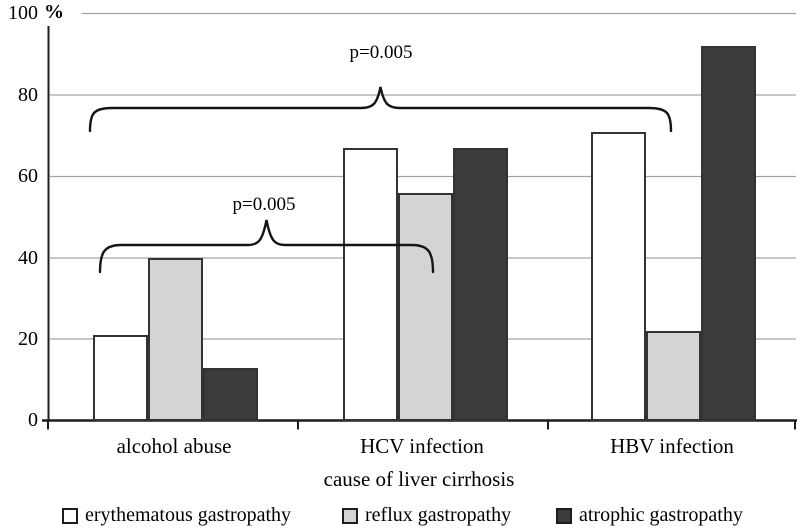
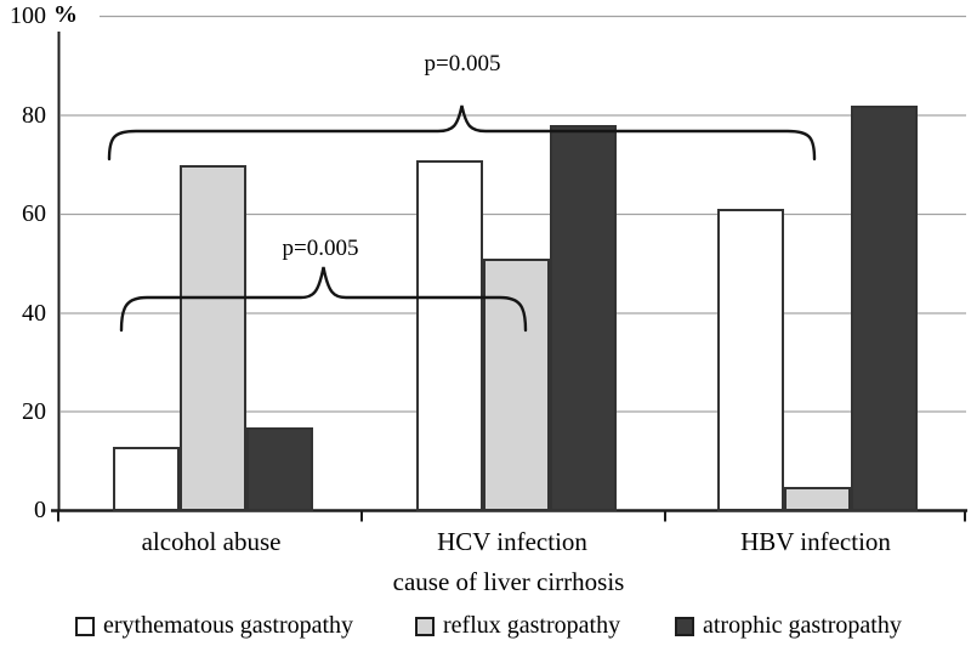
erythematous gastropathy/alcohol abuse: 21 -> 13
reflux gastropathy/alcohol abuse: 40 -> 70
atrophic gastropathy/alcohol abuse: 13 -> 17
erythematous gastropathy/HCV infection: 67 -> 71
reflux gastropathy/HCV infection: 56 -> 51
atrophic gastropathy/HCV infection: 67 -> 78
erythematous gastropathy/HBV infection: 71 -> 61
reflux gastropathy/HBV infection: 22 -> 5
atrophic gastropathy/HBV infection: 92 -> 82
